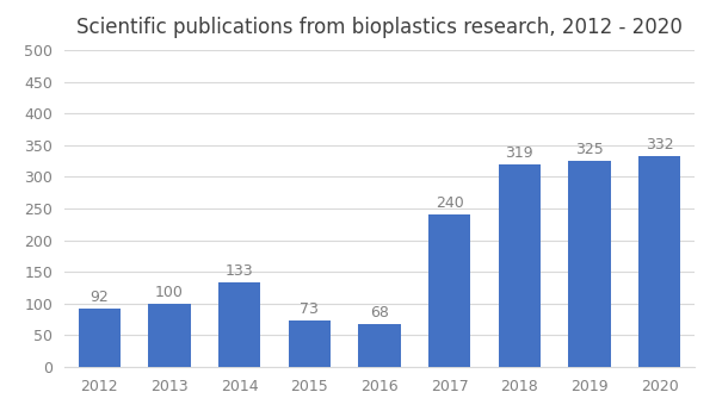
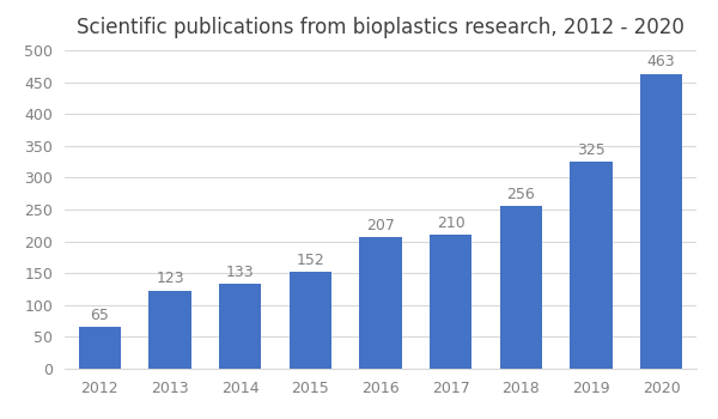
2012: 92 -> 65
2013: 100 -> 123
2015: 73 -> 152
2016: 68 -> 207
2017: 240 -> 210
2018: 319 -> 256
2020: 332 -> 463
